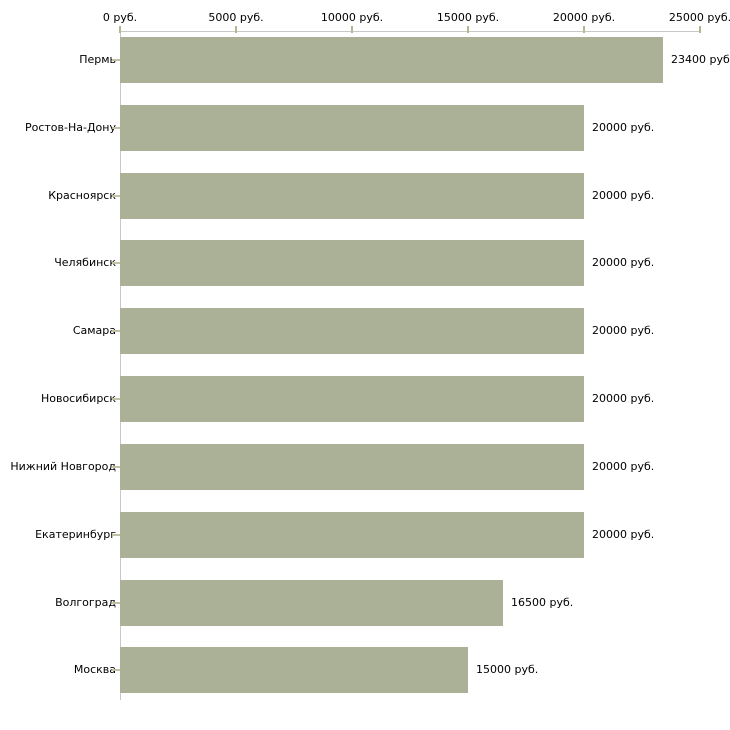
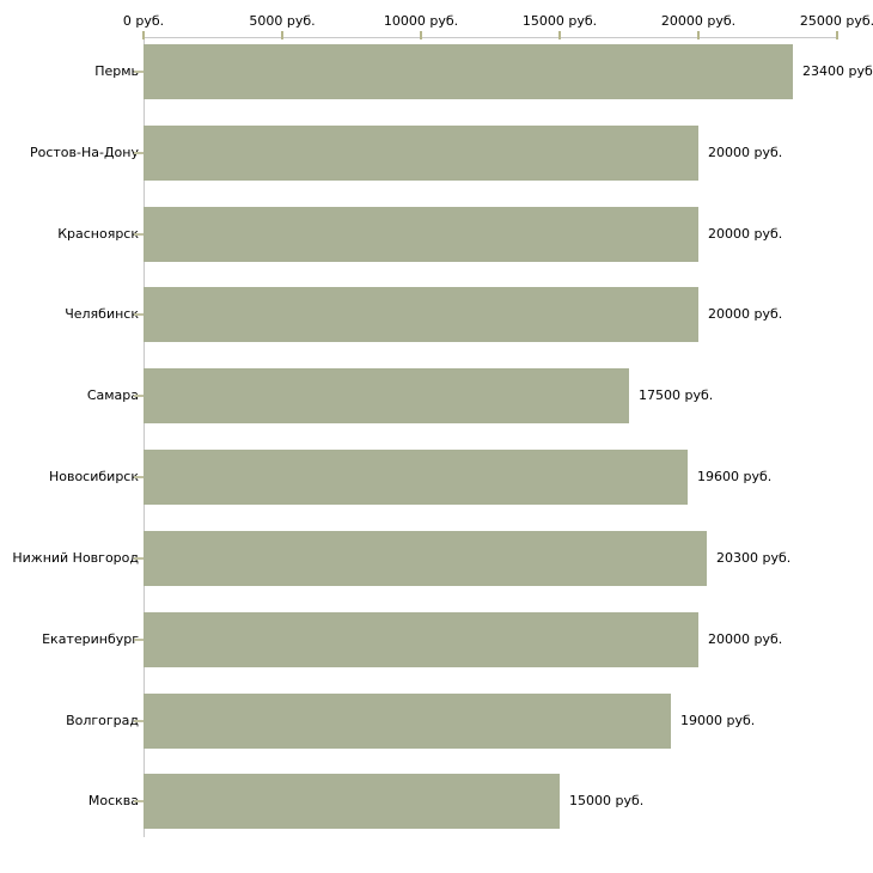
Самара: 20000 -> 17500
Новосибирск: 20000 -> 19600
Нижний Новгород: 20000 -> 20300
Волгоград: 16500 -> 19000
